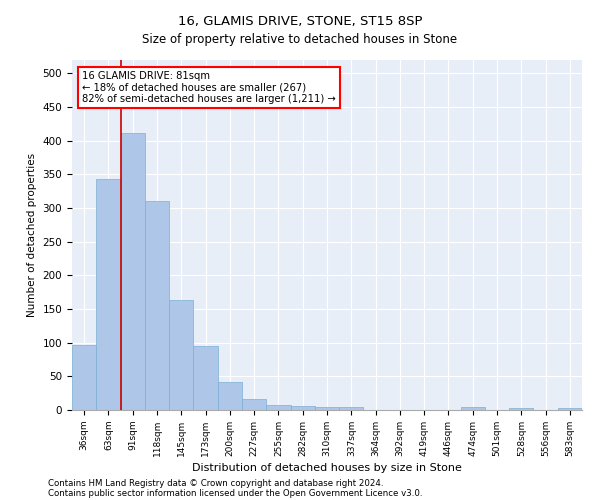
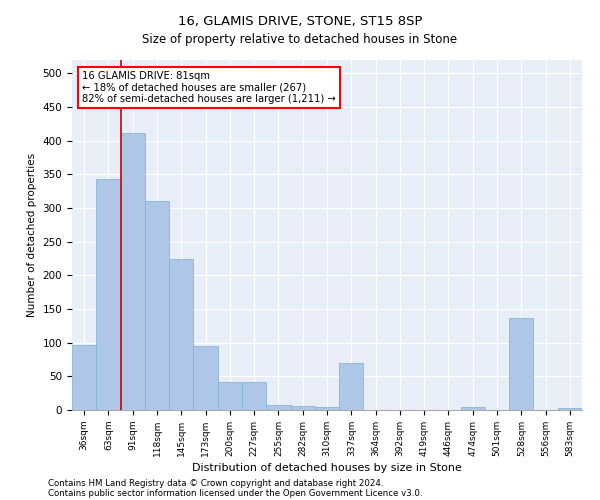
145sqm: 163 -> 224
227sqm: 17 -> 42
337sqm: 4 -> 70
528sqm: 3 -> 136
